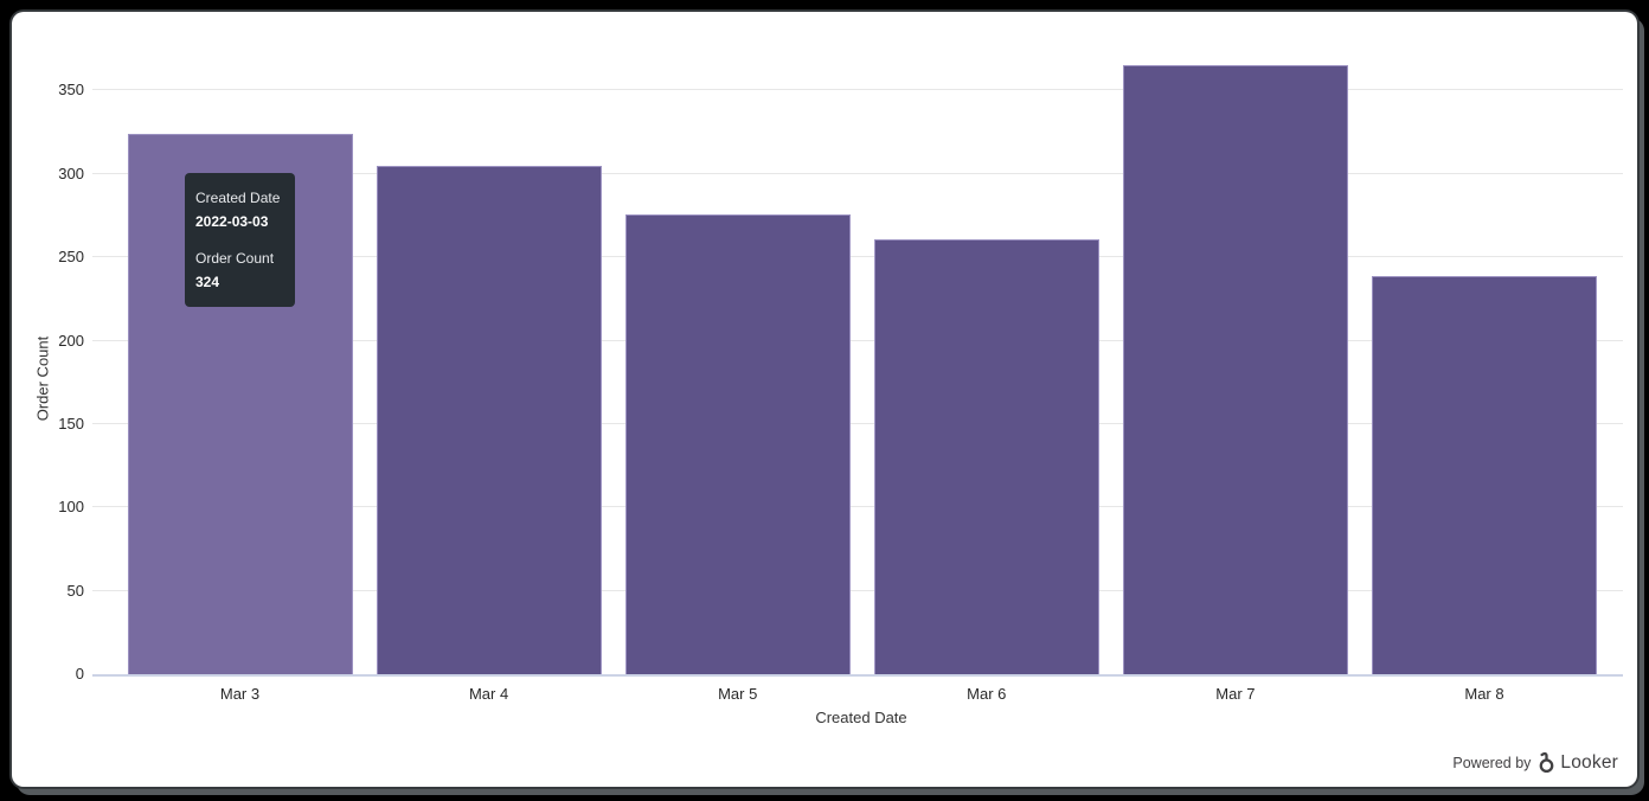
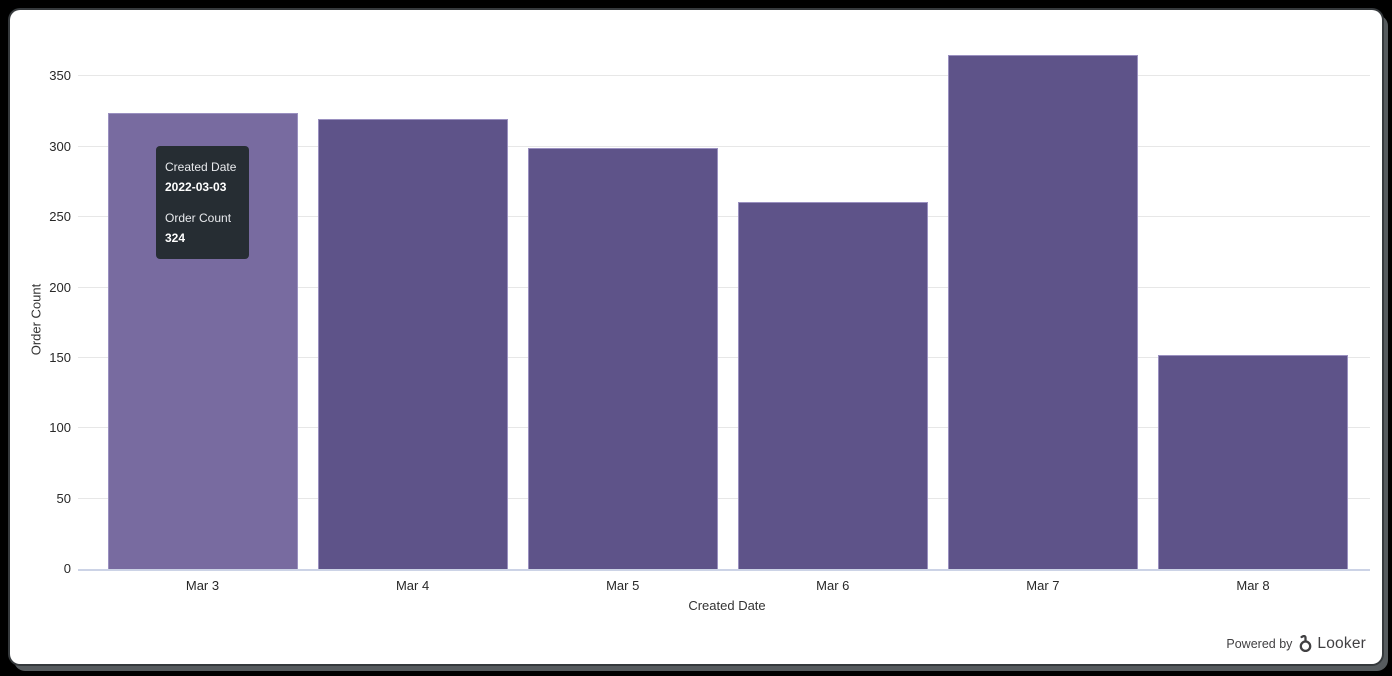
Mar 4: 305 -> 320
Mar 5: 276 -> 299
Mar 8: 239 -> 152
